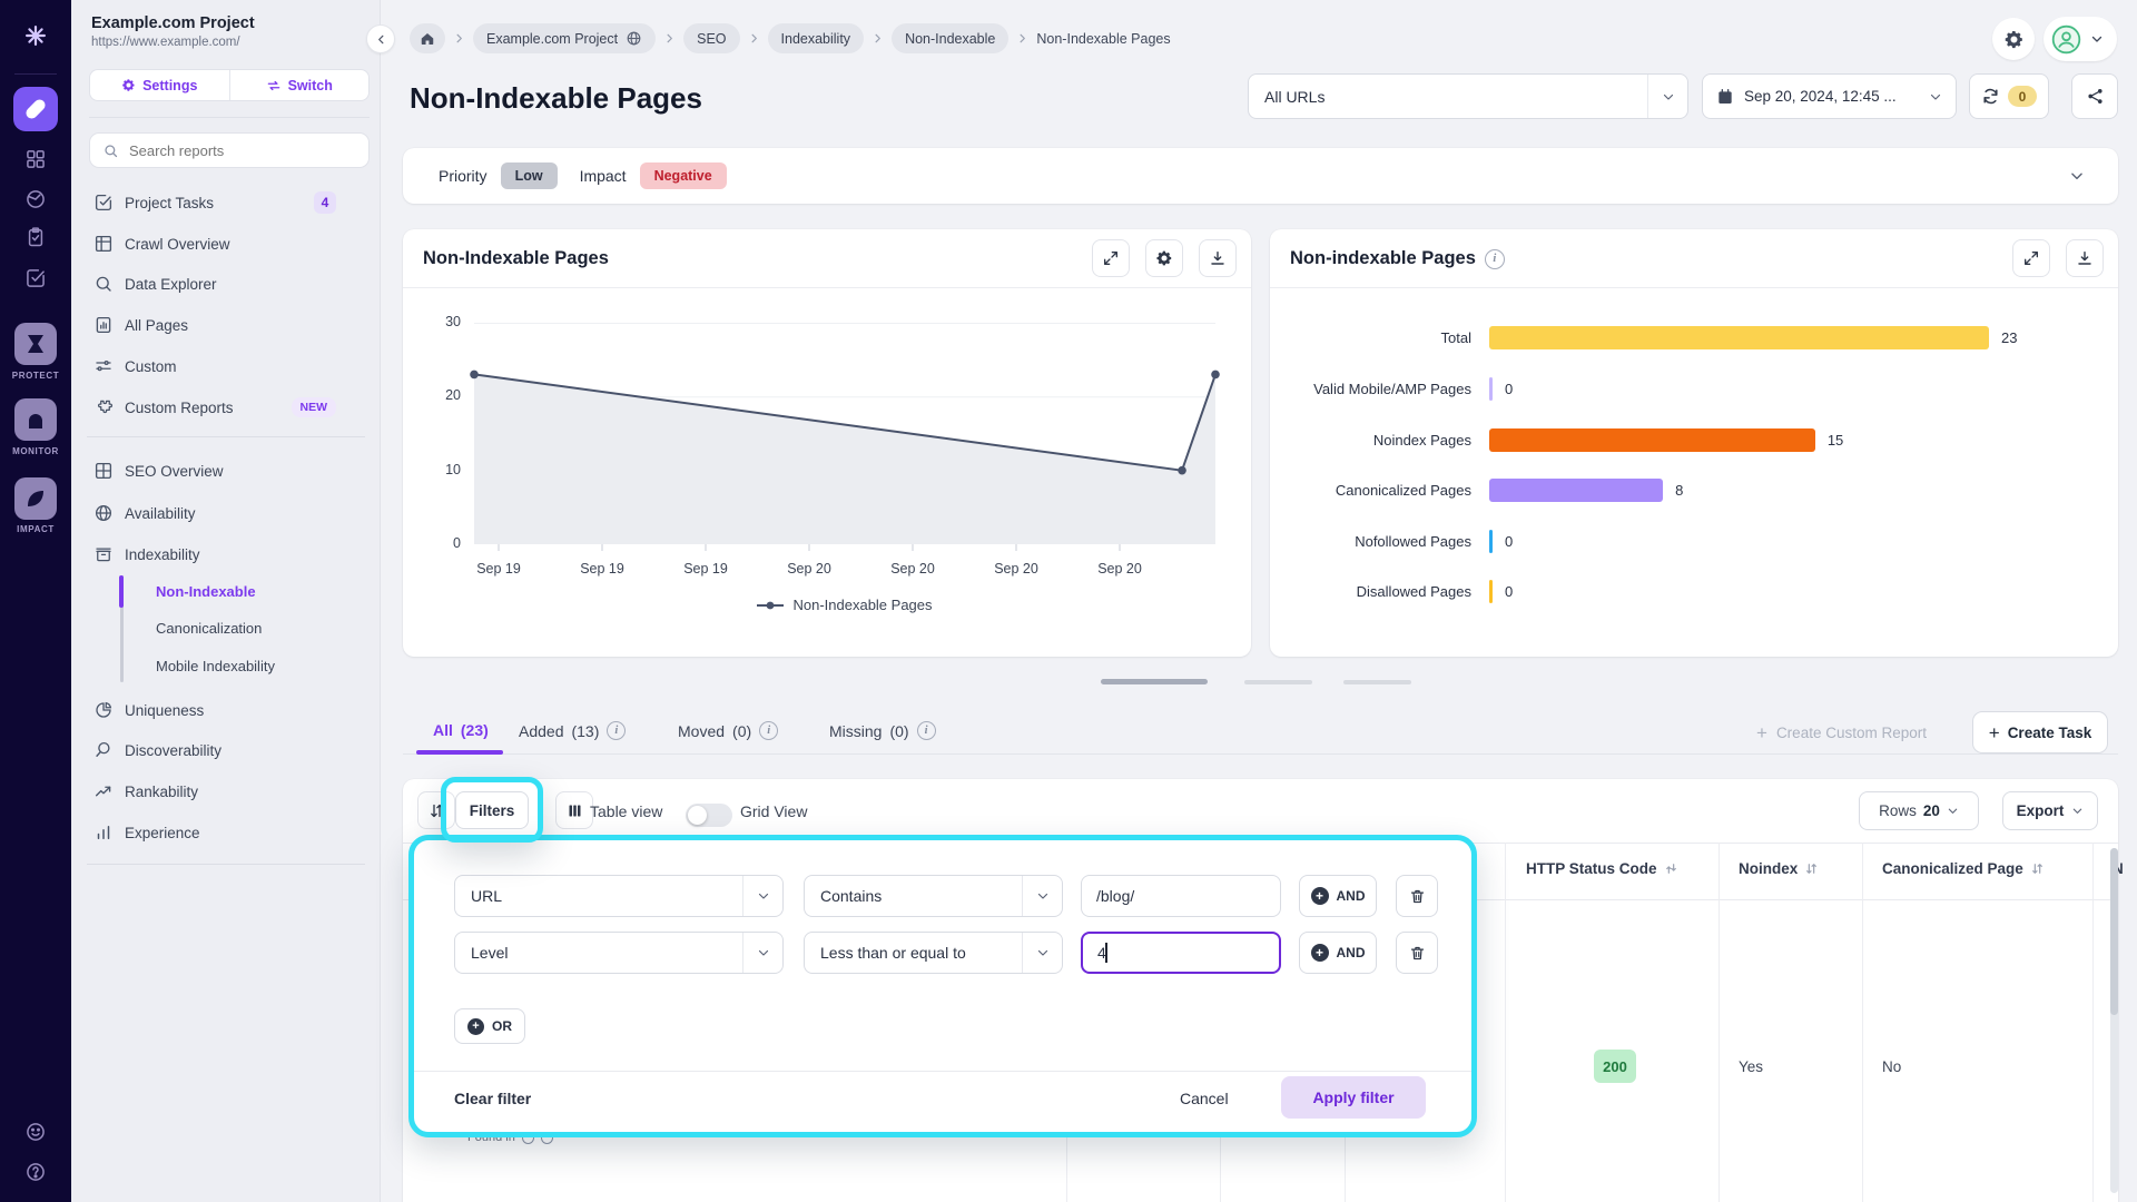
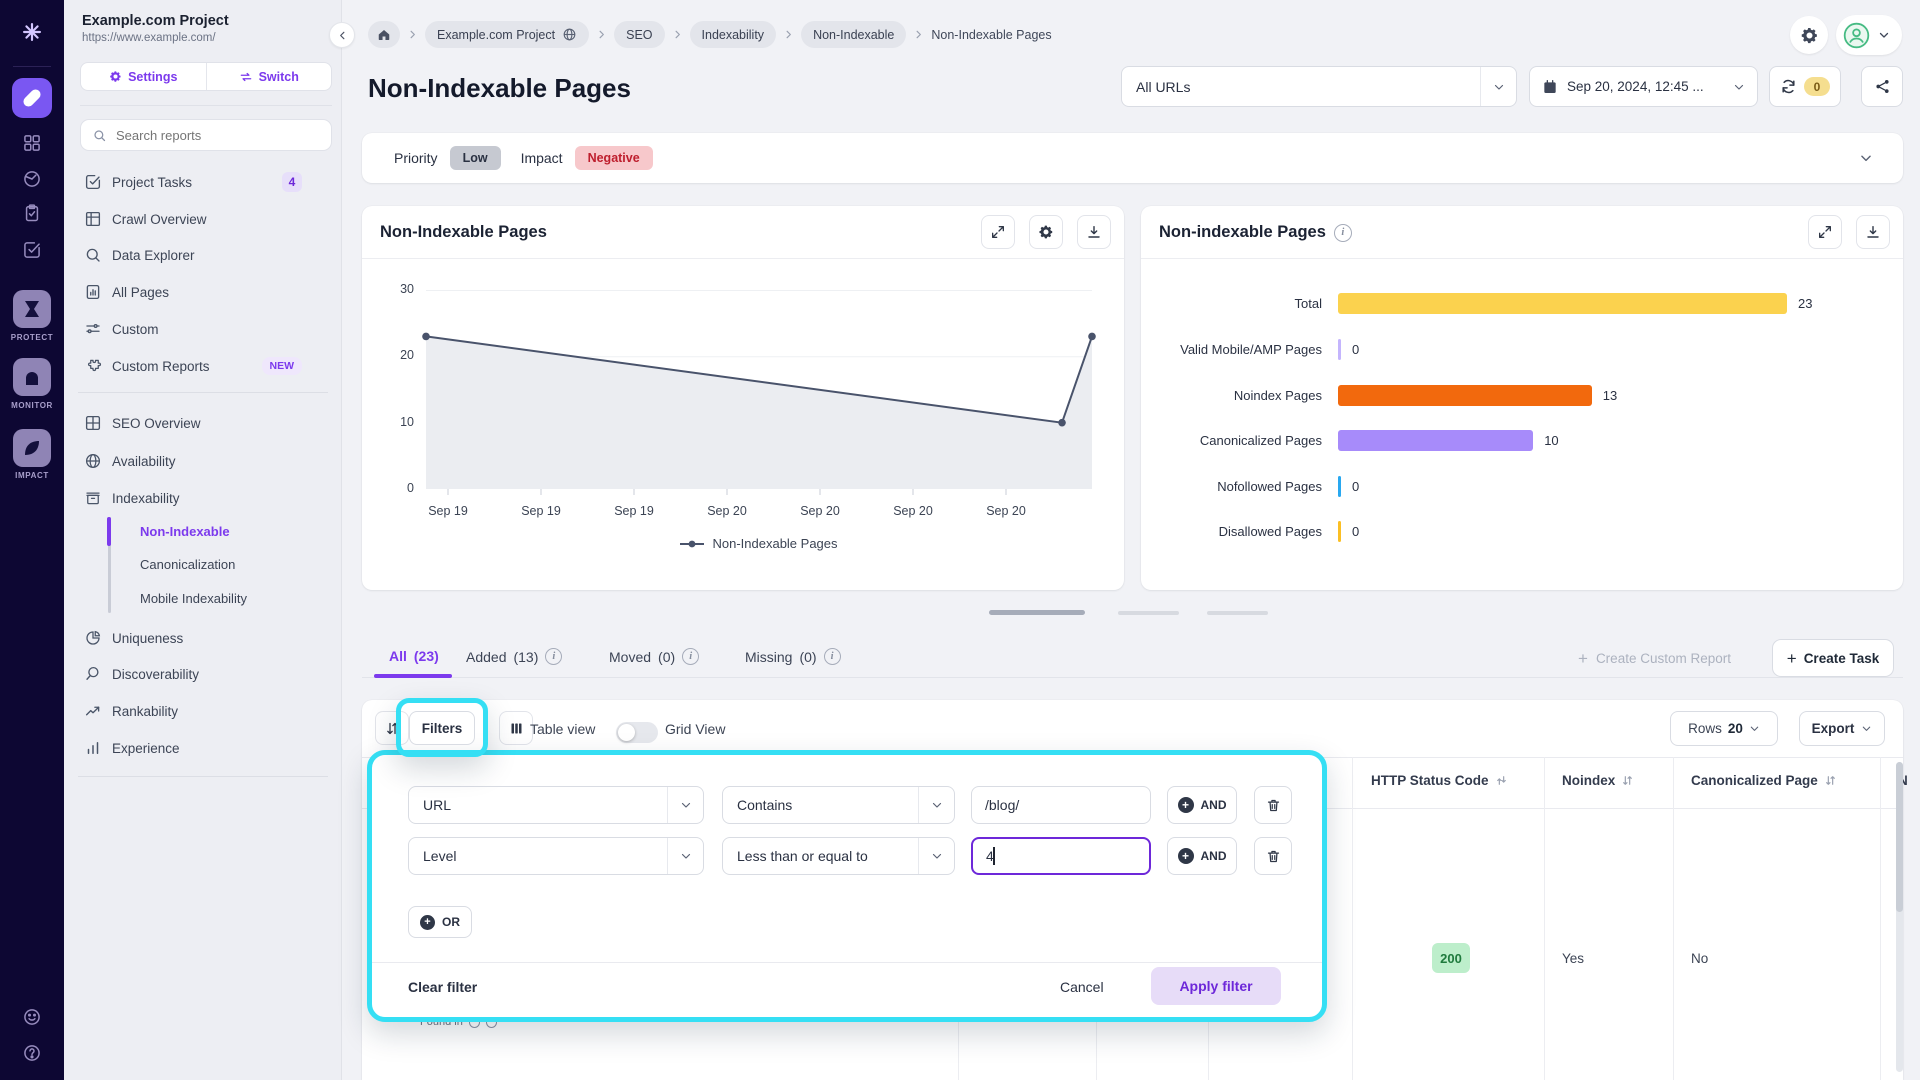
Non-indexable Pages/Noindex Pages: 15 -> 13
Non-indexable Pages/Canonicalized Pages: 8 -> 10
